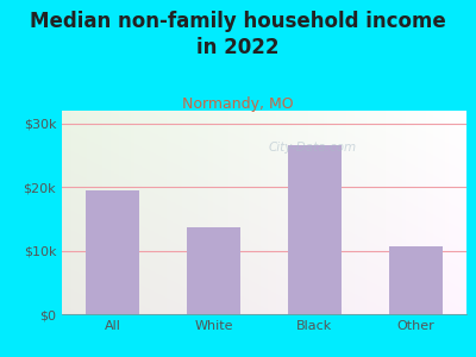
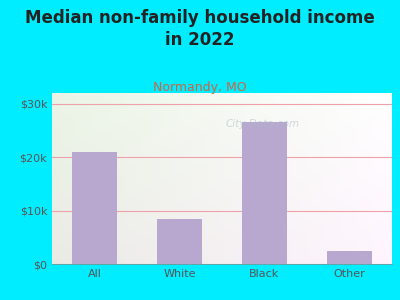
All: $19.4k -> $21.0k
White: $13.6k -> $8.5k
Other: $10.6k -> $2.5k
